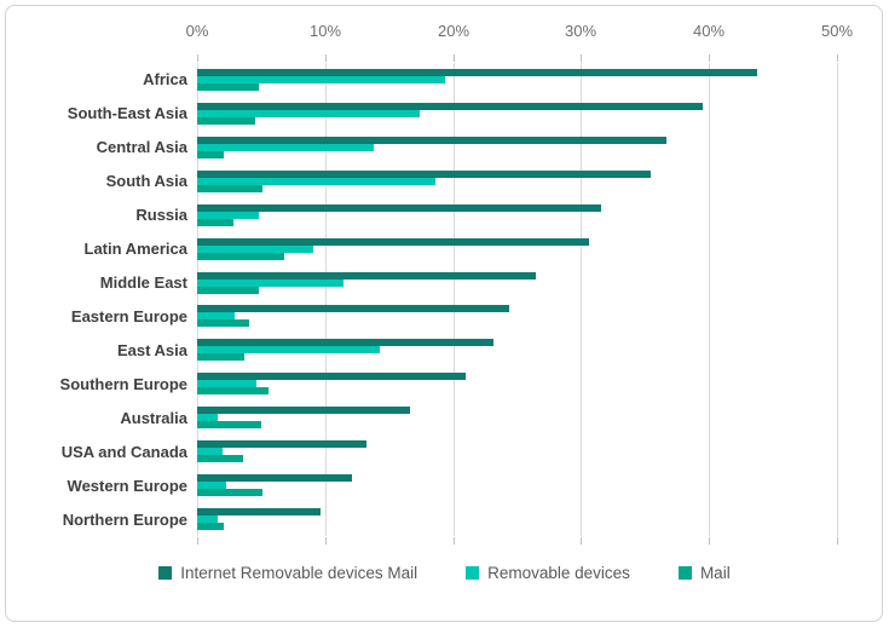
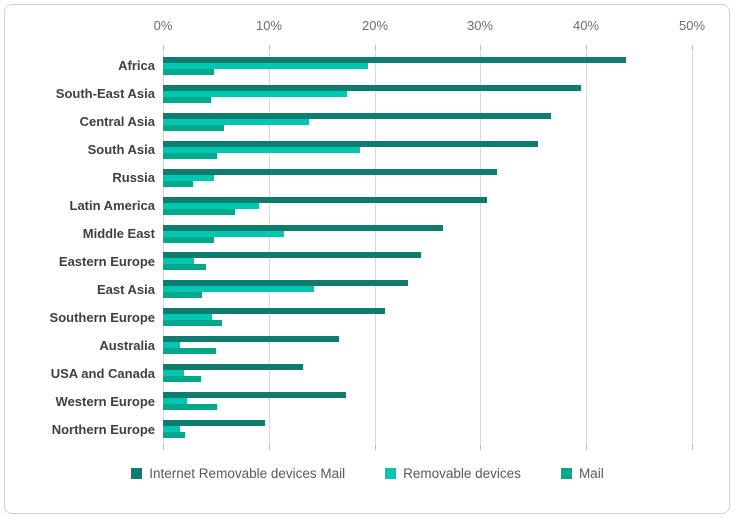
Mail/Central Asia: 2.1% -> 5.8%
Internet Removable devices Mail/Western Europe: 12.1% -> 17.3%
